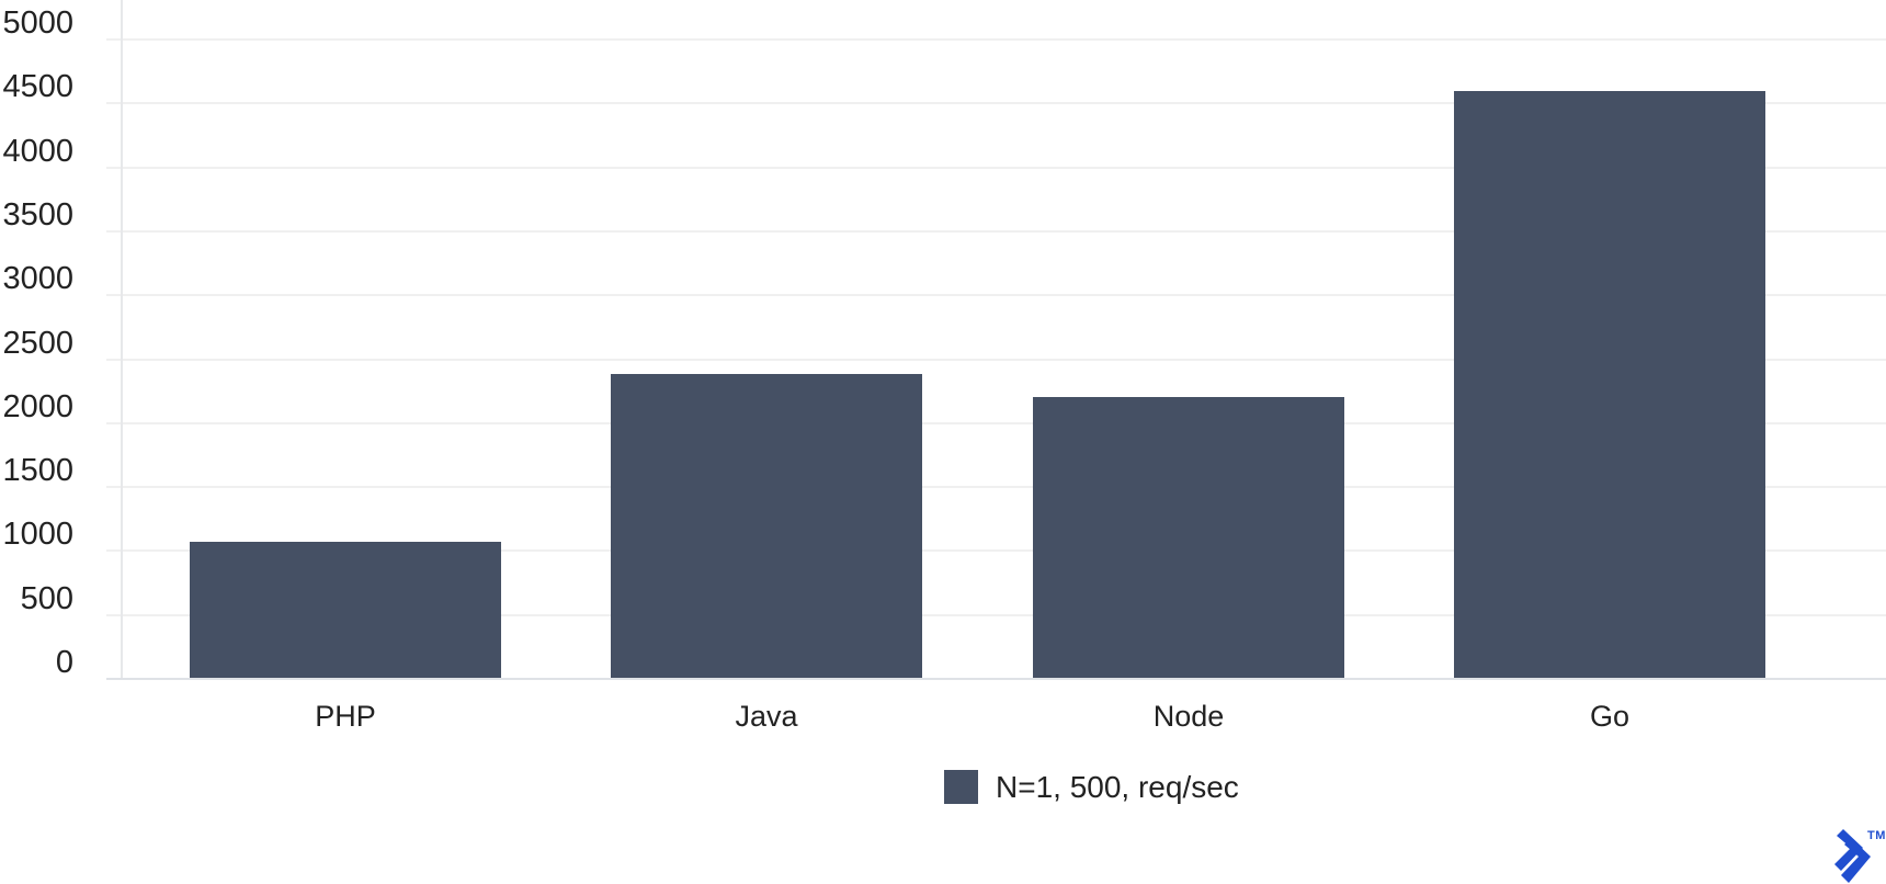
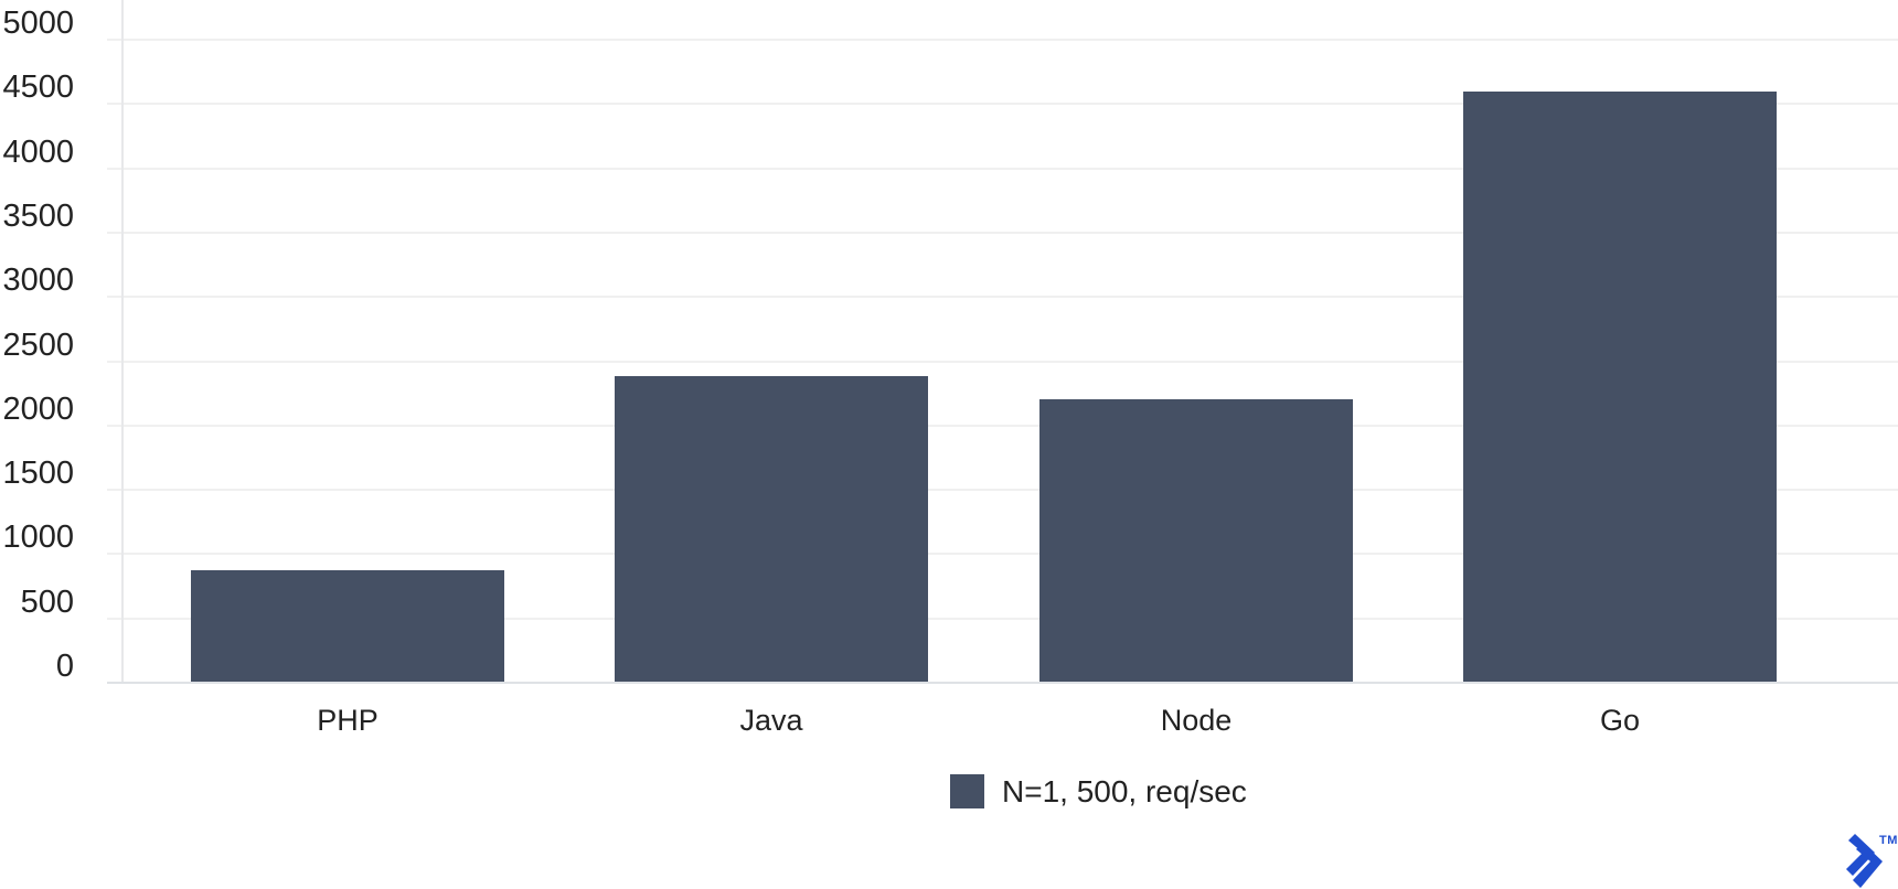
PHP: 1060 -> 860
